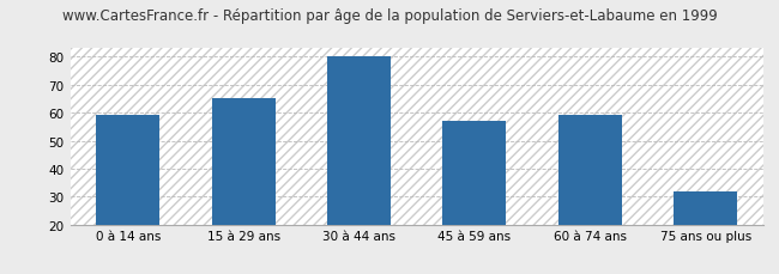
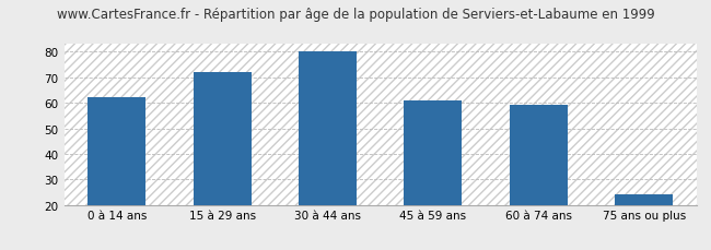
0 à 14 ans: 59 -> 62
15 à 29 ans: 65 -> 72
45 à 59 ans: 57 -> 61
75 ans ou plus: 32 -> 24
